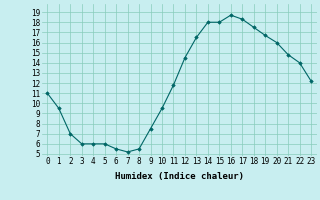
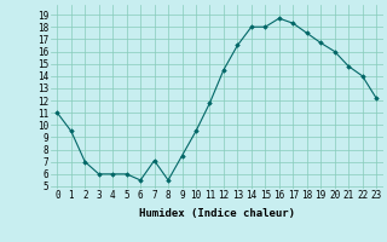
7: 5.2 -> 7.1
